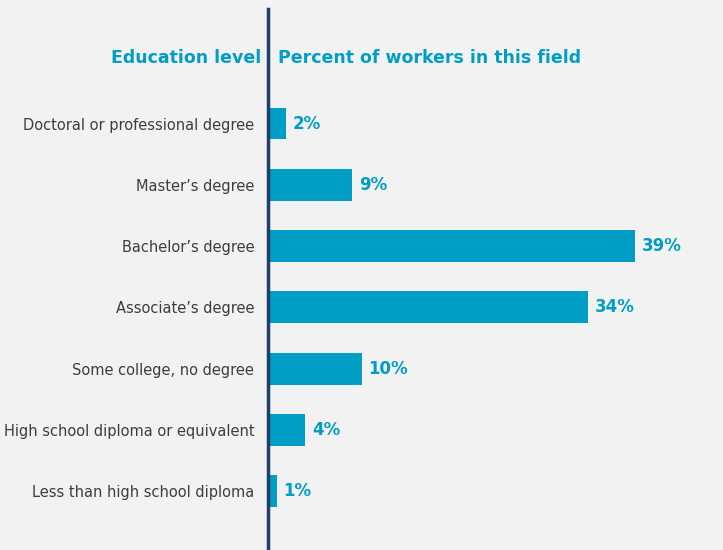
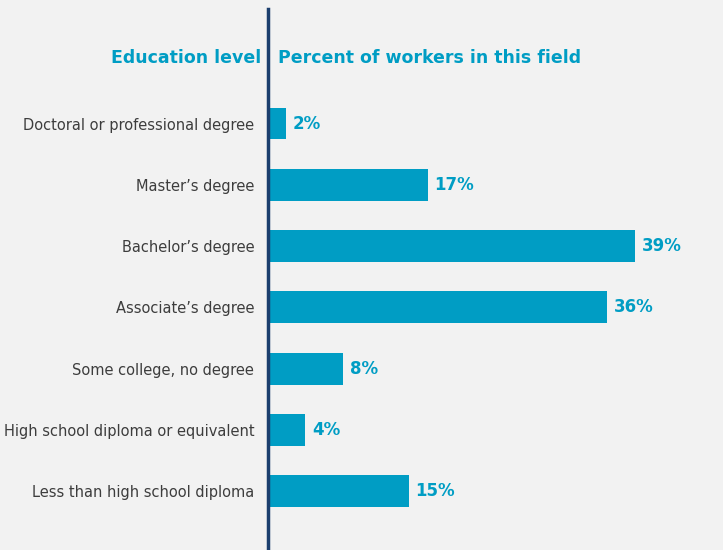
Master’s degree: 9% -> 17%
Associate’s degree: 34% -> 36%
Some college, no degree: 10% -> 8%
Less than high school diploma: 1% -> 15%
